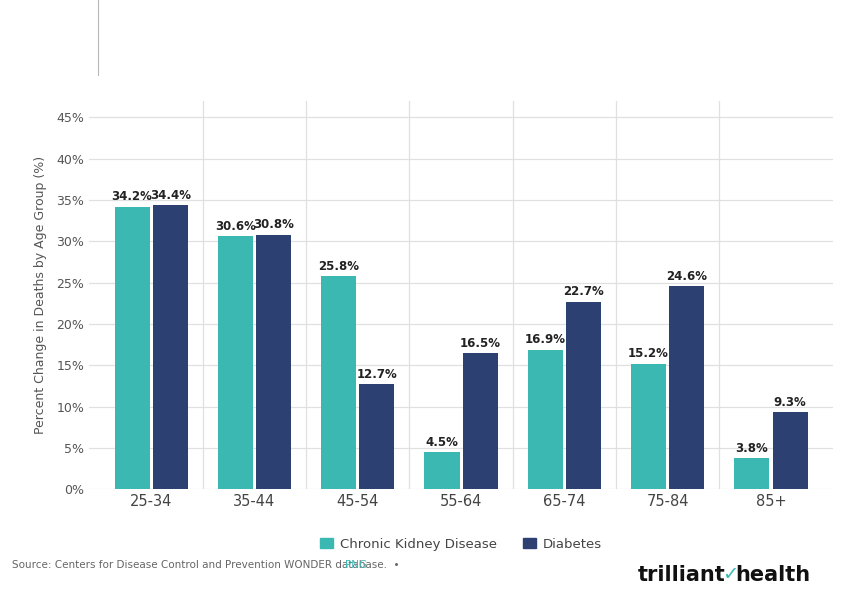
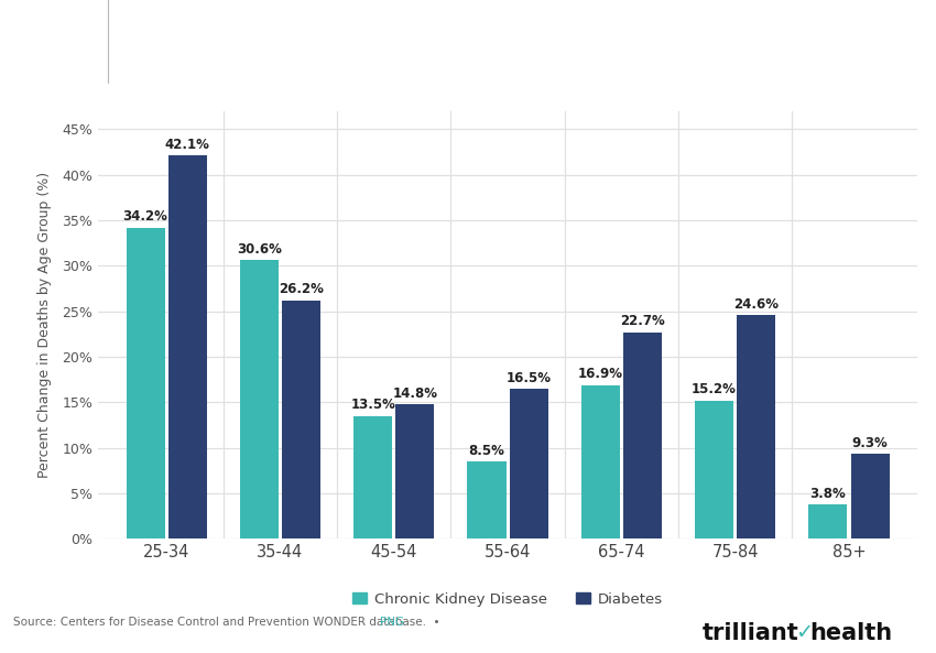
Diabetes/25-34: 34.4% -> 42.1%
Diabetes/35-44: 30.8% -> 26.2%
Chronic Kidney Disease/45-54: 25.8% -> 13.5%
Diabetes/45-54: 12.7% -> 14.8%
Chronic Kidney Disease/55-64: 4.5% -> 8.5%
